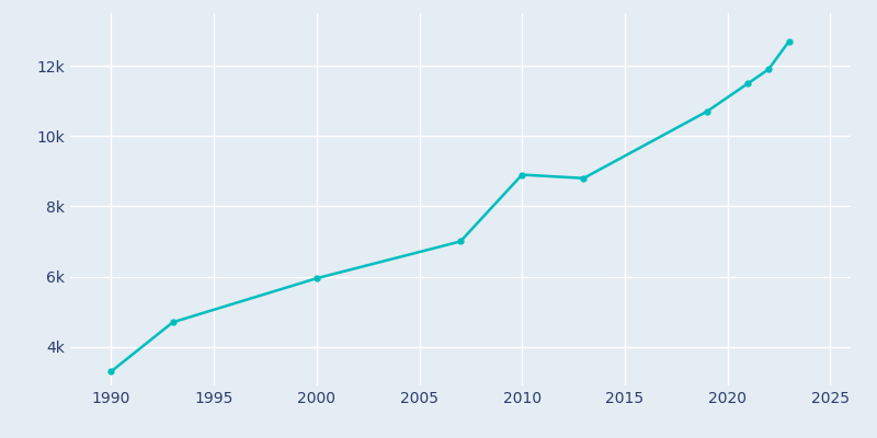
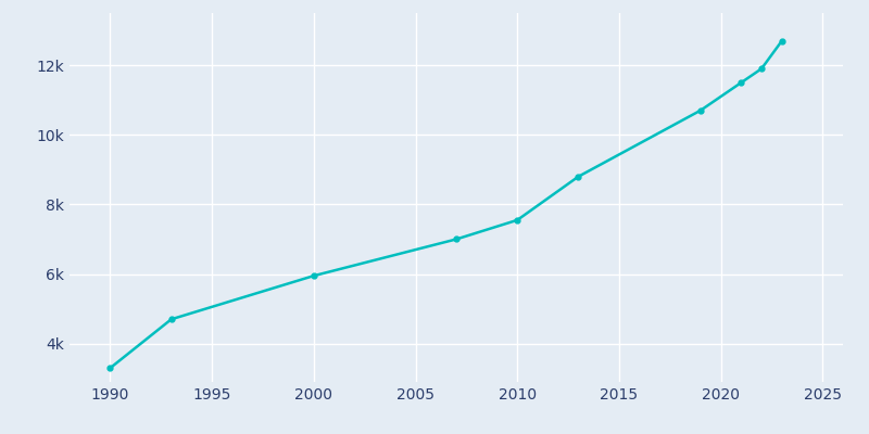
2010: 8.90k -> 7.55k
